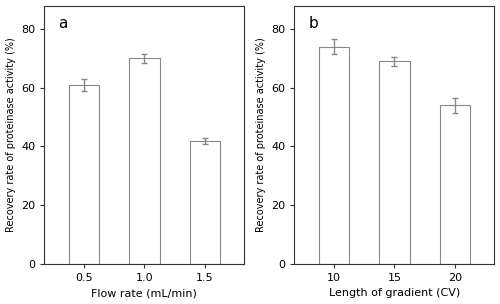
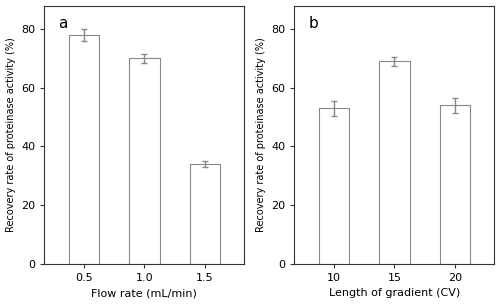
0.5: 61 -> 78
1.5: 42 -> 34
10: 74 -> 53
